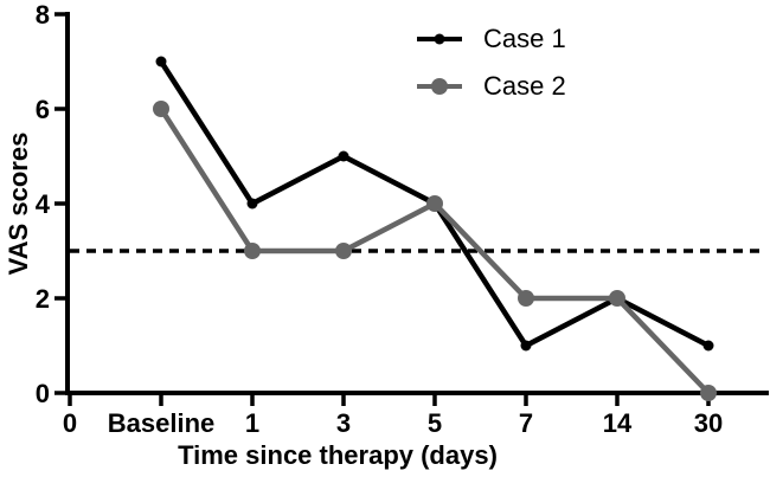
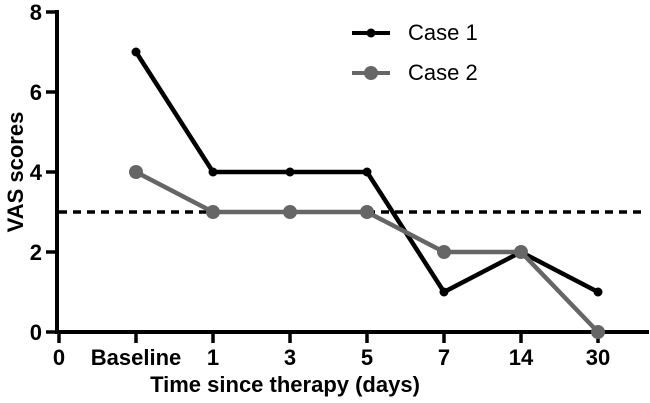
Case 2/Baseline: 6 -> 4
Case 1/3: 5 -> 4
Case 2/5: 4 -> 3
